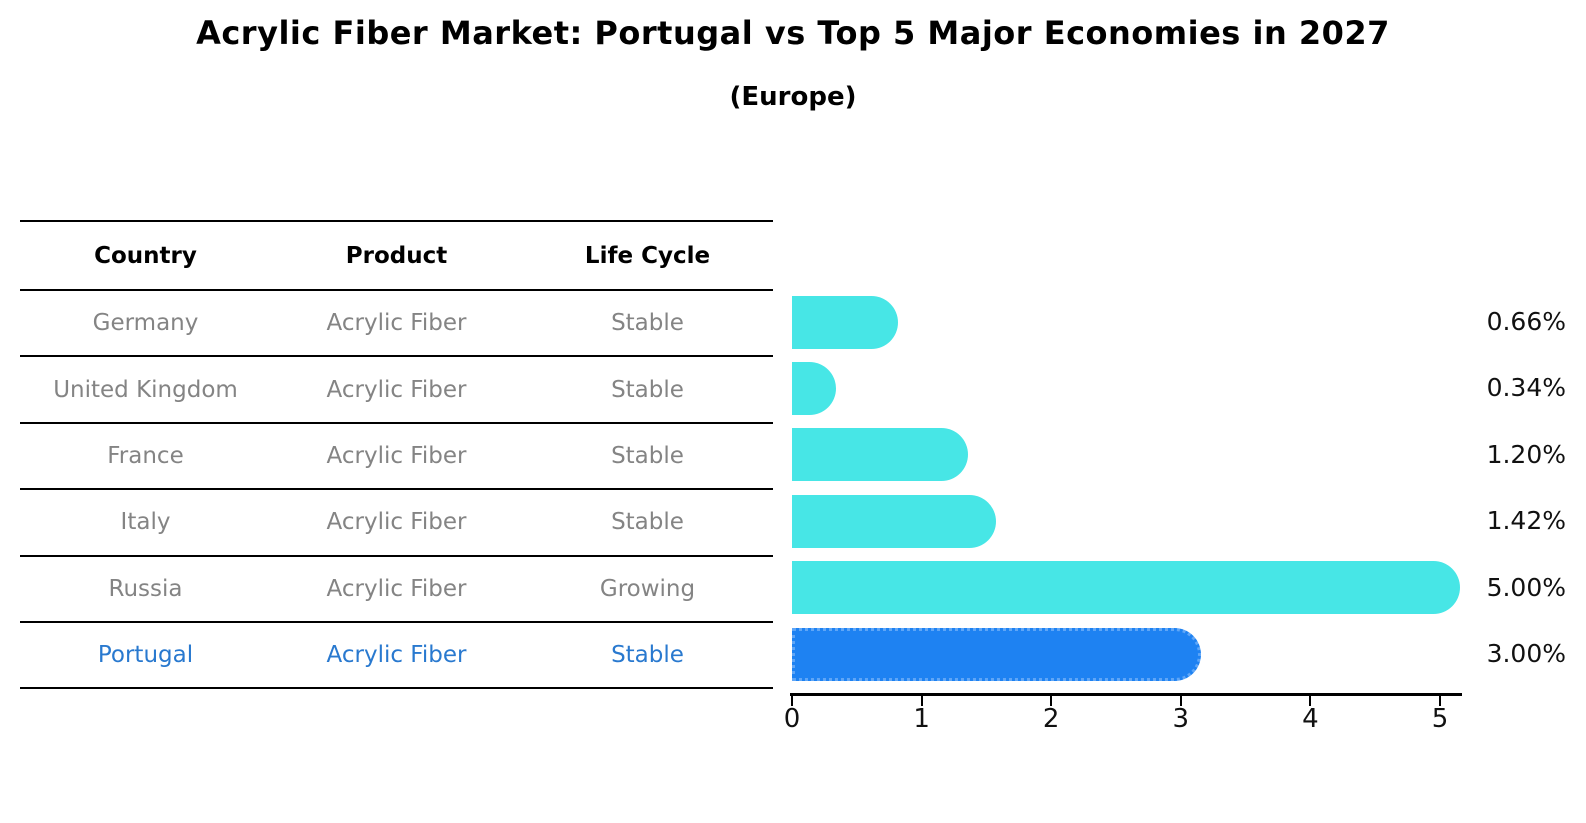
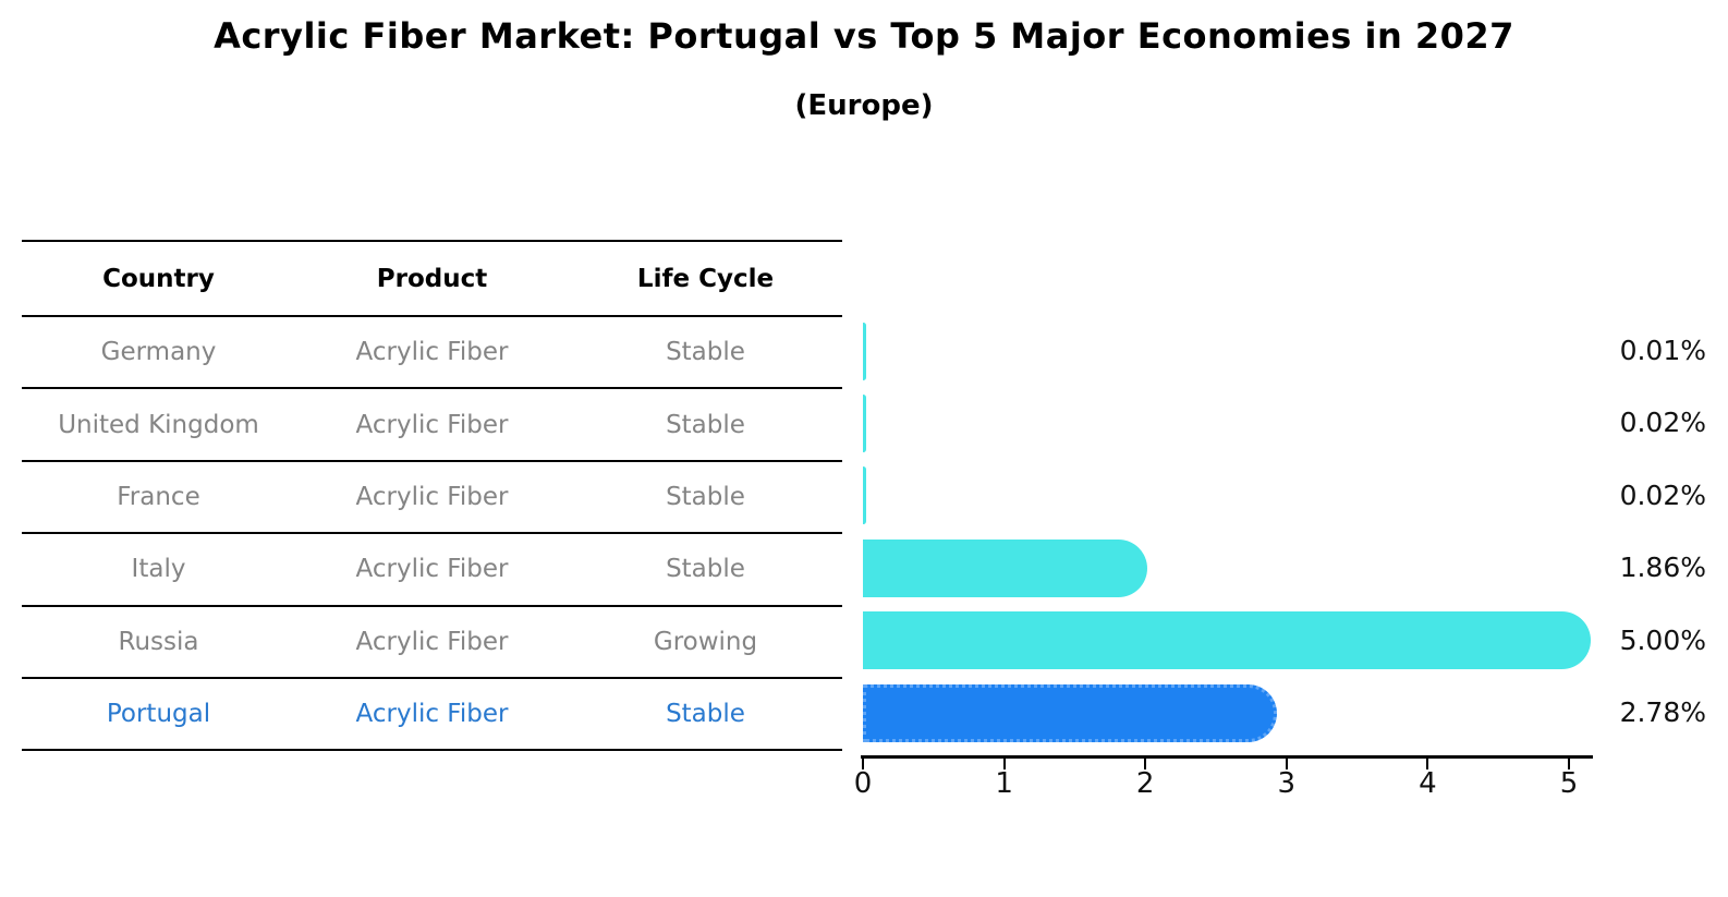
Germany: 0.66% -> 0.01%
United Kingdom: 0.34% -> 0.02%
France: 1.20% -> 0.02%
Italy: 1.42% -> 1.86%
Portugal: 3.00% -> 2.78%
